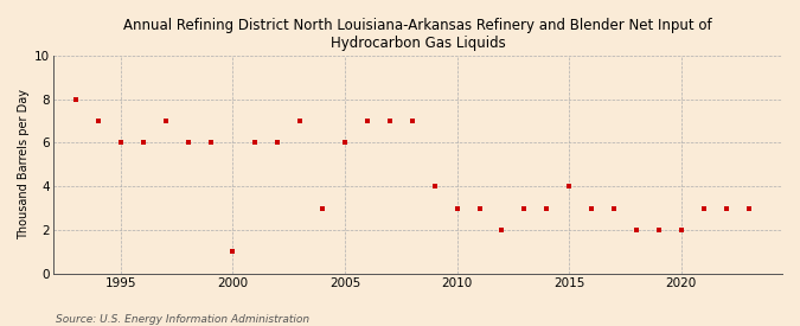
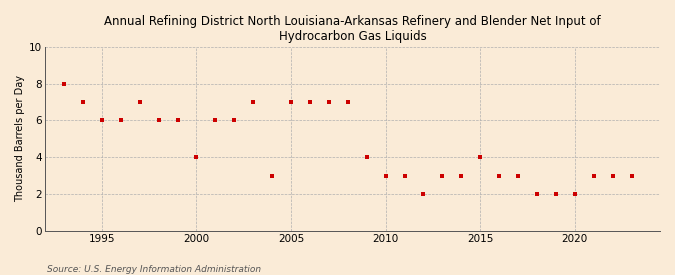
2000: 1 -> 4
2005: 6 -> 7
